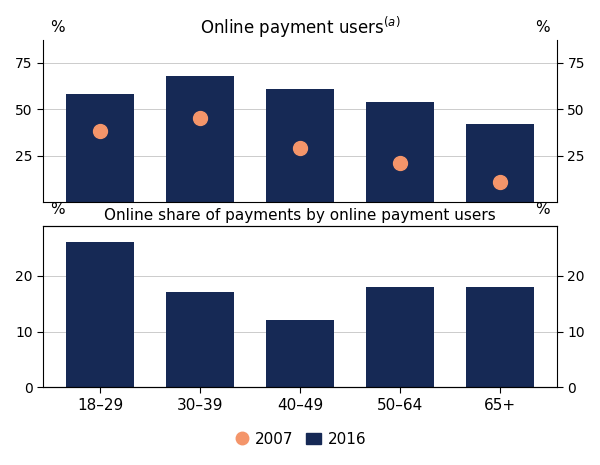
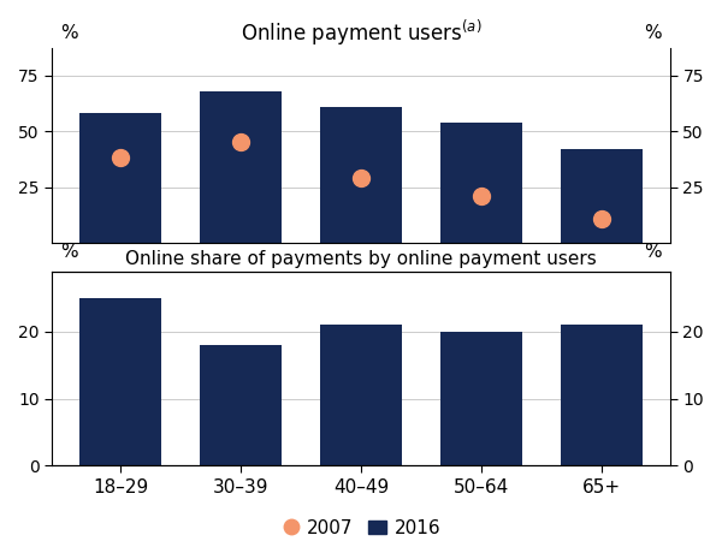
Online share of payments by online payment users/18–29: 26 -> 25
Online share of payments by online payment users/30–39: 17 -> 18
Online share of payments by online payment users/40–49: 12 -> 21
Online share of payments by online payment users/50–64: 18 -> 20
Online share of payments by online payment users/65+: 18 -> 21
